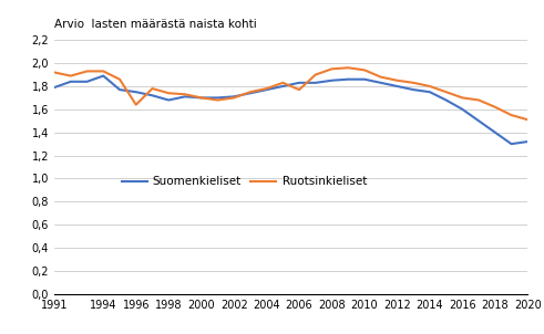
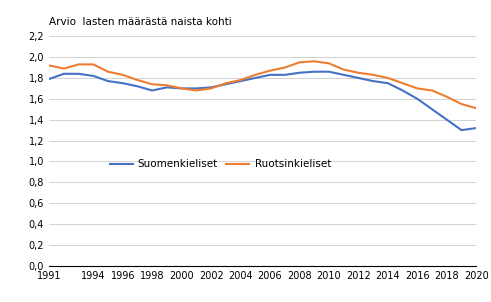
Suomenkieliset/1994: 1,89 -> 1,82
Ruotsinkieliset/1996: 1,64 -> 1,83
Ruotsinkieliset/2006: 1,77 -> 1,87
